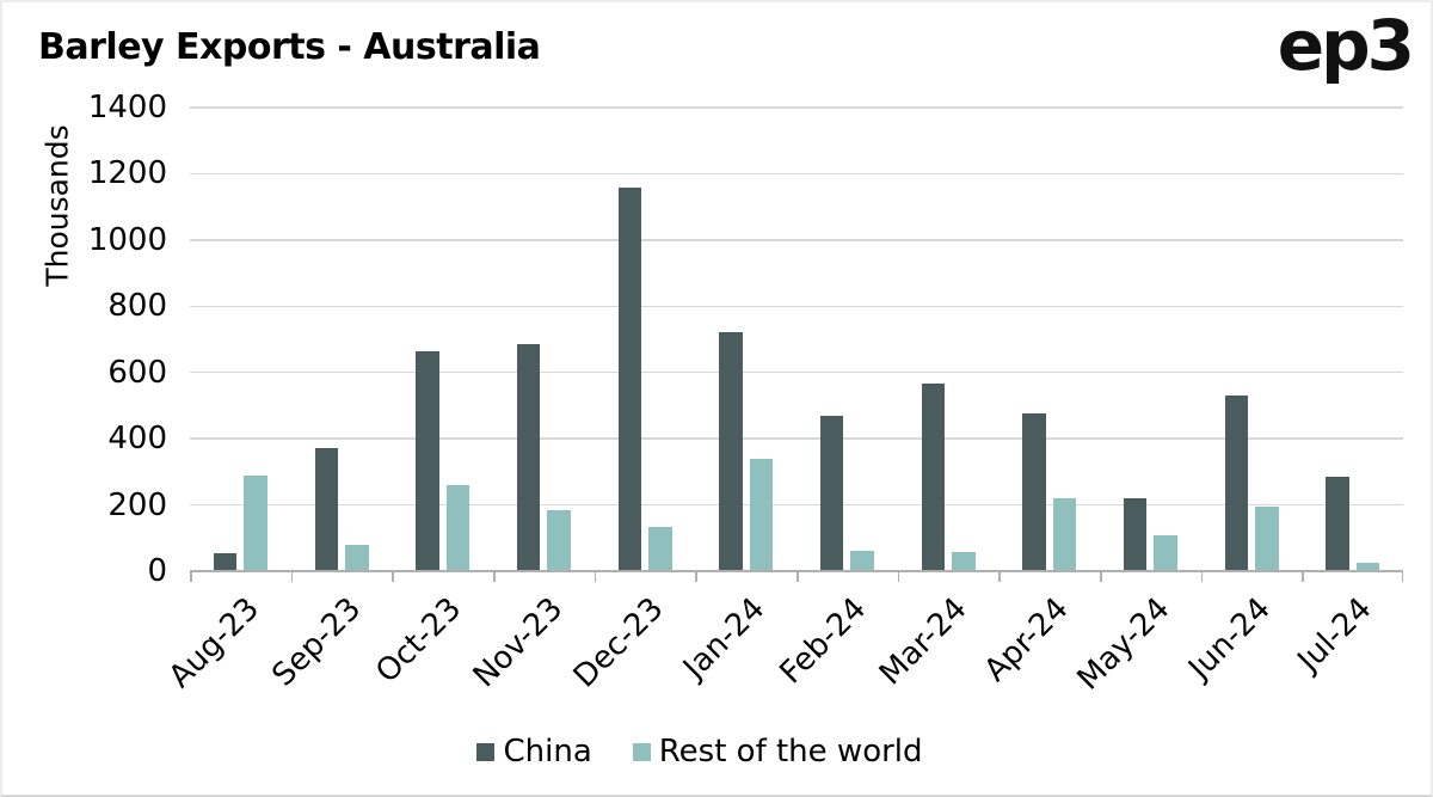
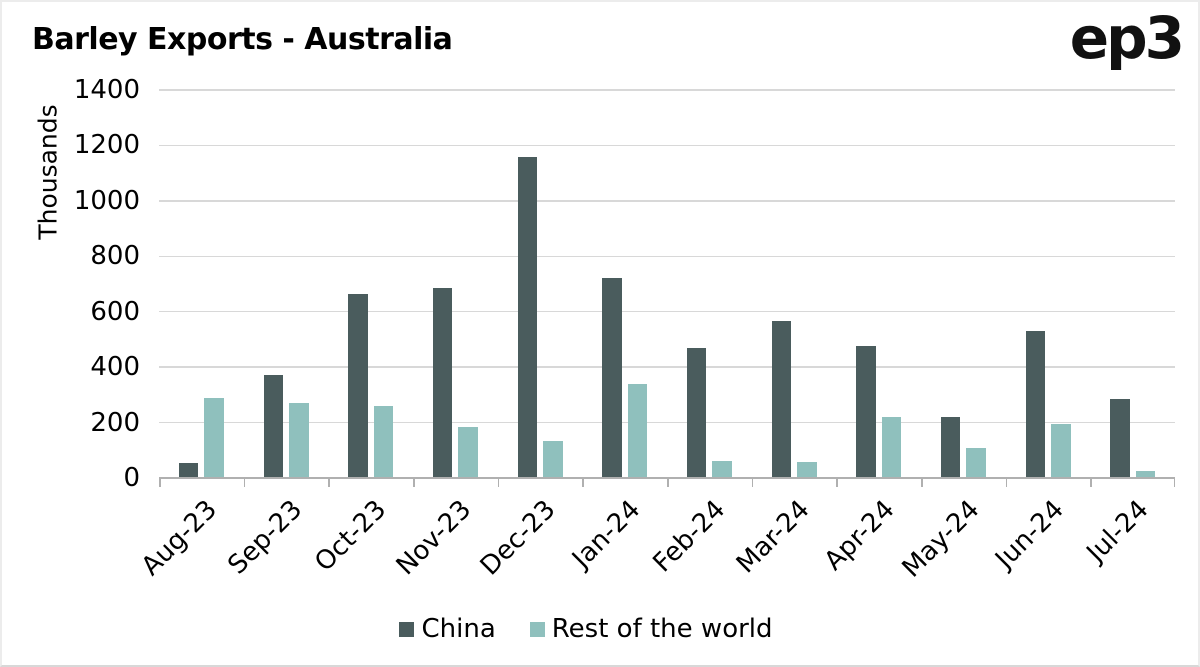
Rest of the world/Sep-23: 80 -> 270
